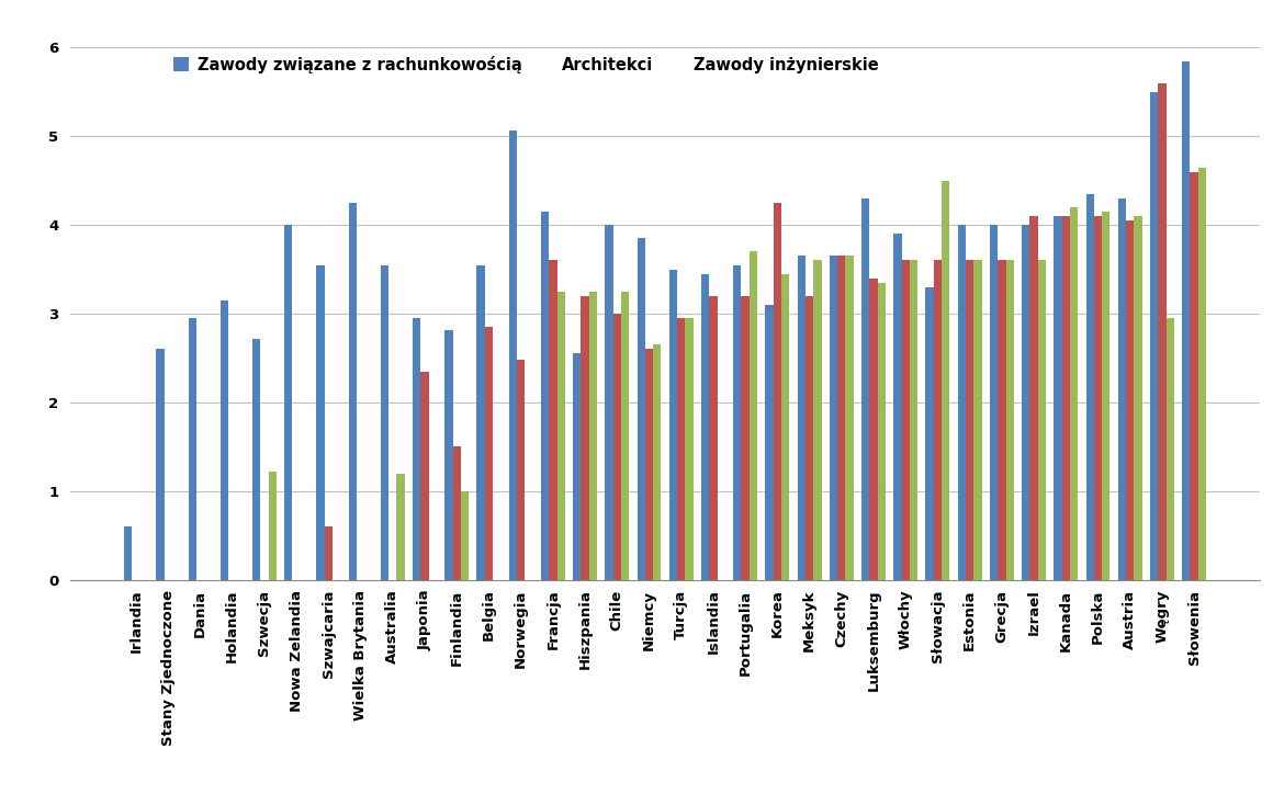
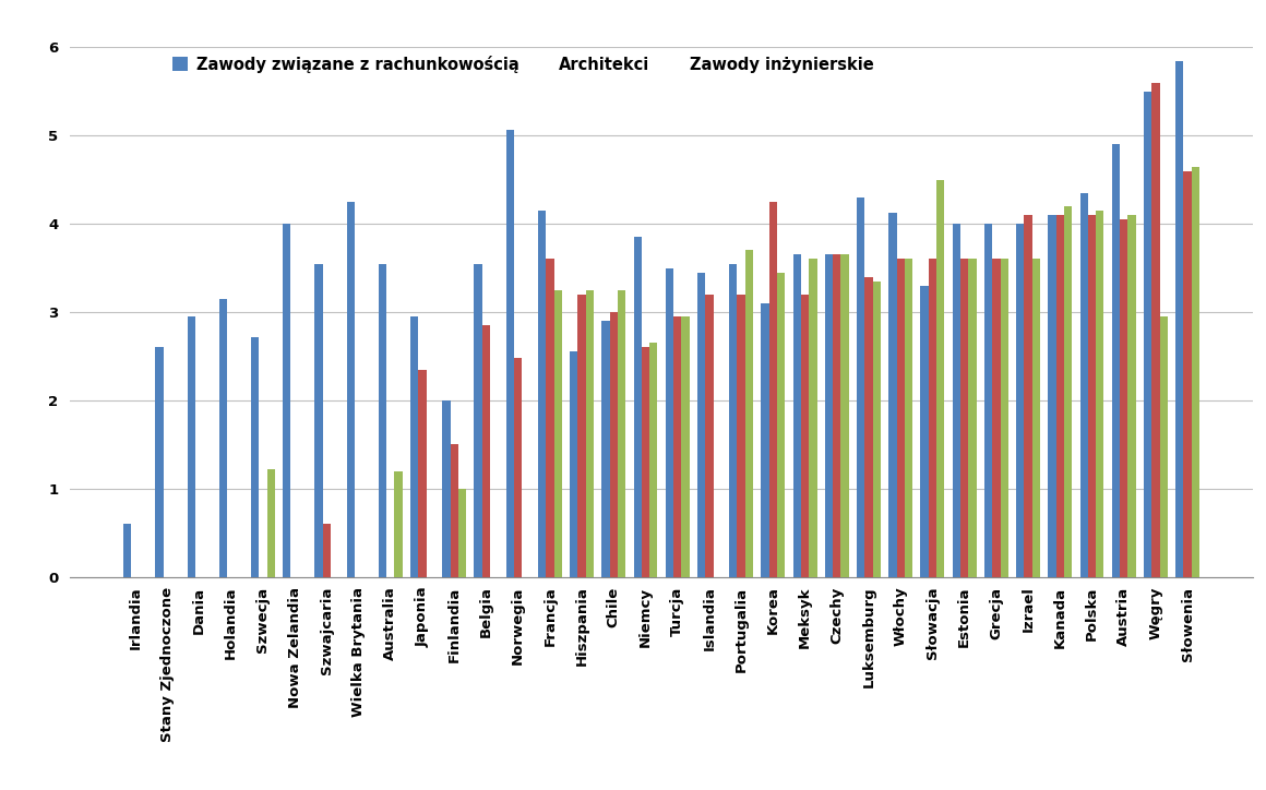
Zawody związane z rachunkowością/Finlandia: 2.82 -> 2.00
Zawody związane z rachunkowością/Chile: 4.00 -> 2.90
Zawody związane z rachunkowością/Włochy: 3.90 -> 4.12
Zawody związane z rachunkowością/Austria: 4.30 -> 4.90
